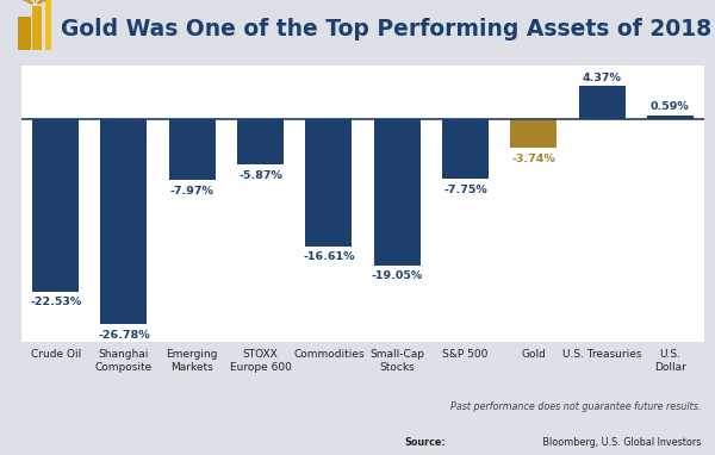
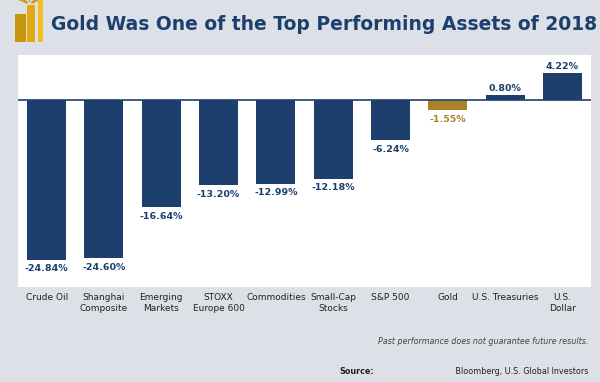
Crude Oil: -22.53% -> -24.84%
Shanghai Composite: -26.78% -> -24.60%
Emerging Markets: -7.97% -> -16.64%
STOXX Europe 600: -5.87% -> -13.20%
Commodities: -16.61% -> -12.99%
Small-Cap Stocks: -19.05% -> -12.18%
S&P 500: -7.75% -> -6.24%
Gold: -3.74% -> -1.55%
U.S. Treasuries: 4.37% -> 0.80%
U.S. Dollar: 0.59% -> 4.22%
